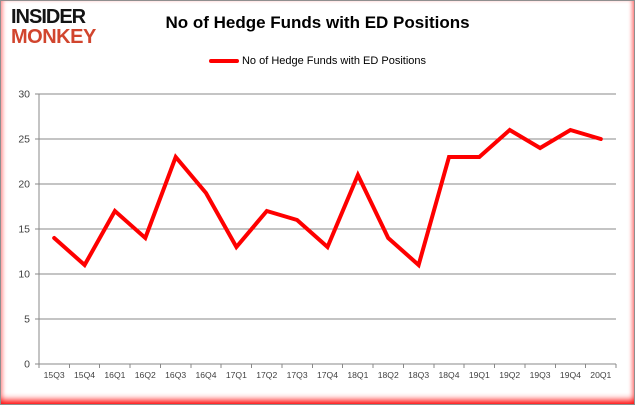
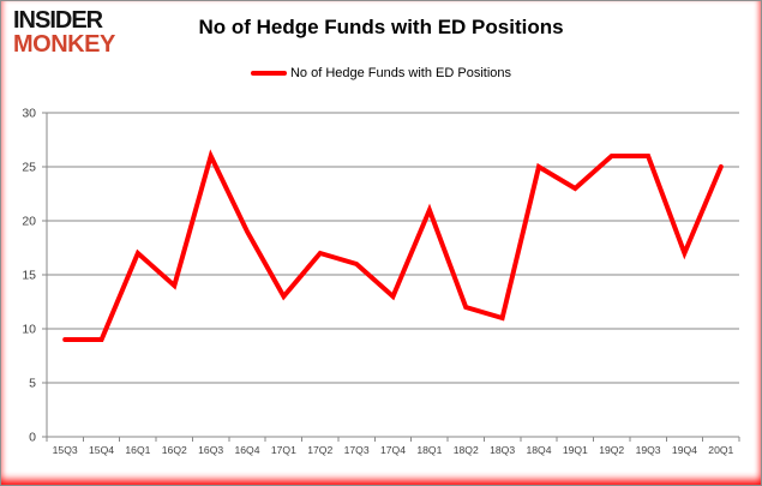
15Q3: 14 -> 9
15Q4: 11 -> 9
16Q3: 23 -> 26
18Q2: 14 -> 12
18Q4: 23 -> 25
19Q3: 24 -> 26
19Q4: 26 -> 17
